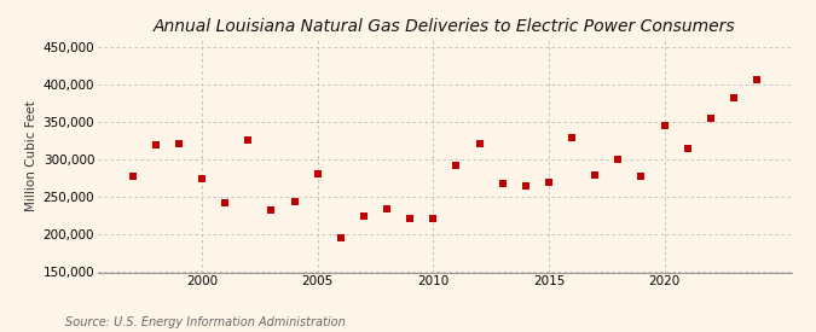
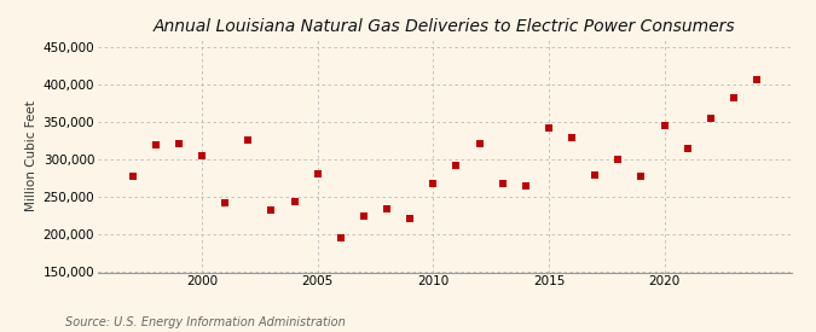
2000: 274,000 -> 305,000
2010: 222,000 -> 269,000
2015: 270,000 -> 342,000
